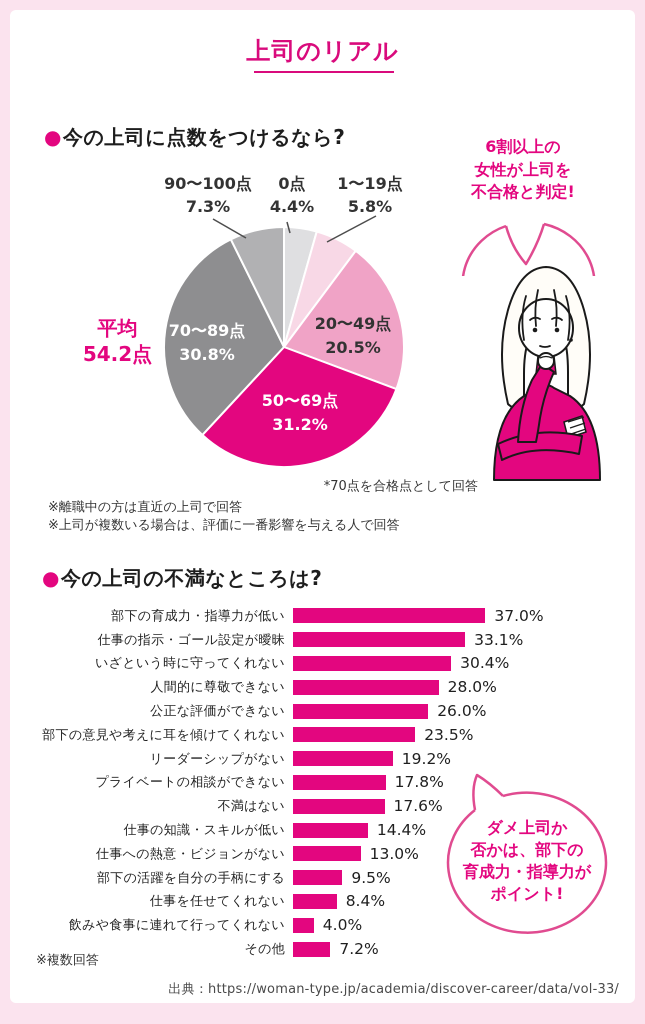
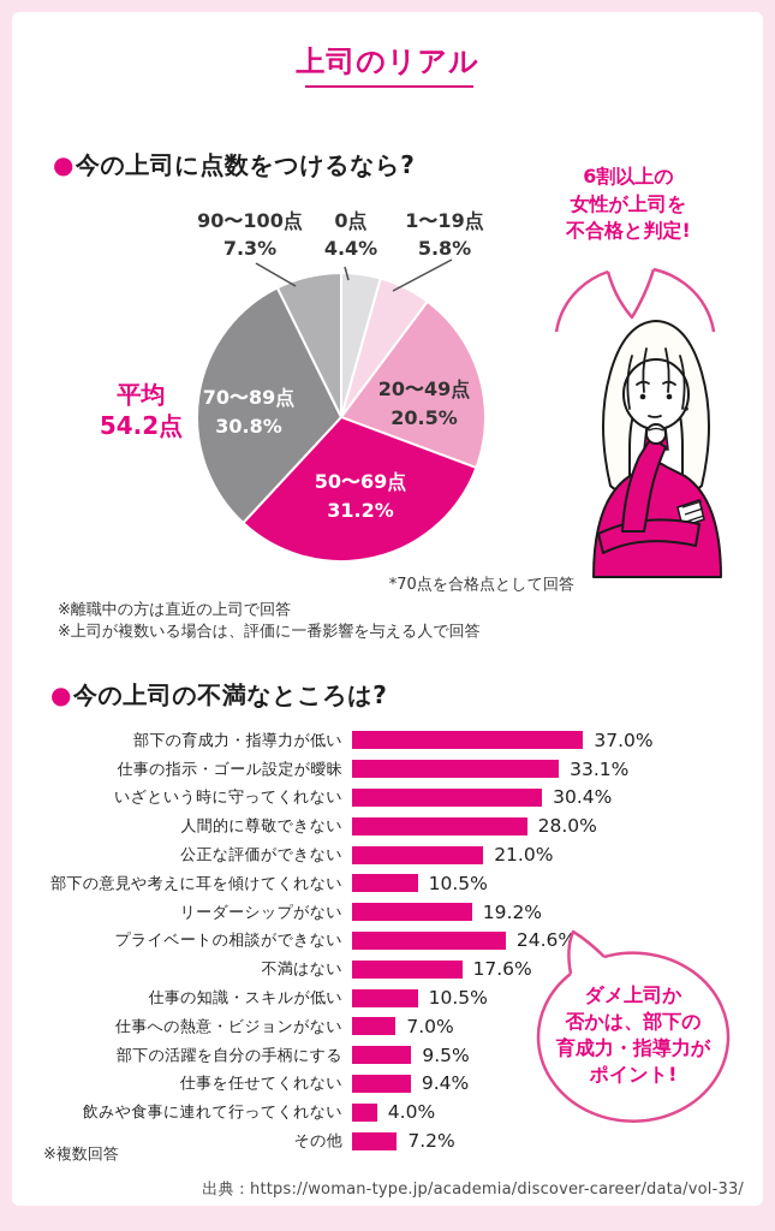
今の上司の不満なところは?/公正な評価ができない: 26.0% -> 21.0%
今の上司の不満なところは?/部下の意見や考えに耳を傾けてくれない: 23.5% -> 10.5%
今の上司の不満なところは?/プライベートの相談ができない: 17.8% -> 24.6%
今の上司の不満なところは?/仕事の知識・スキルが低い: 14.4% -> 10.5%
今の上司の不満なところは?/仕事への熱意・ビジョンがない: 13.0% -> 7.0%
今の上司の不満なところは?/仕事を任せてくれない: 8.4% -> 9.4%
